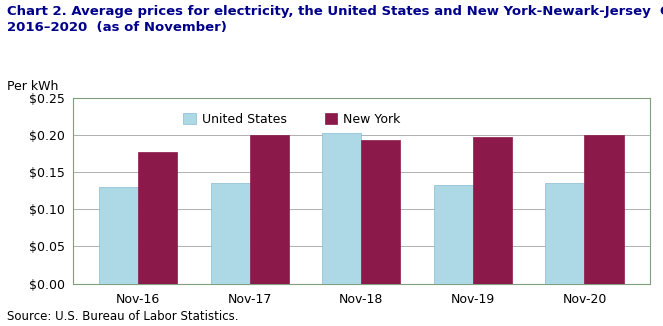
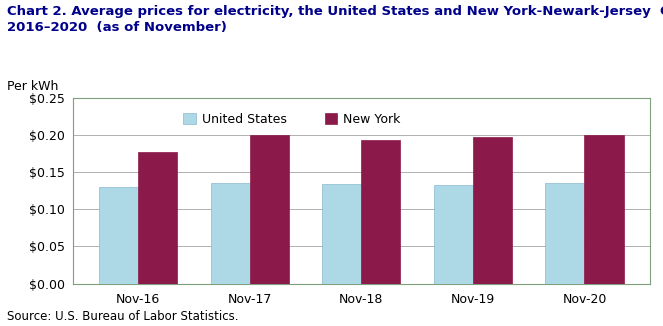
United States/Nov-18: $0.202 -> $0.134
